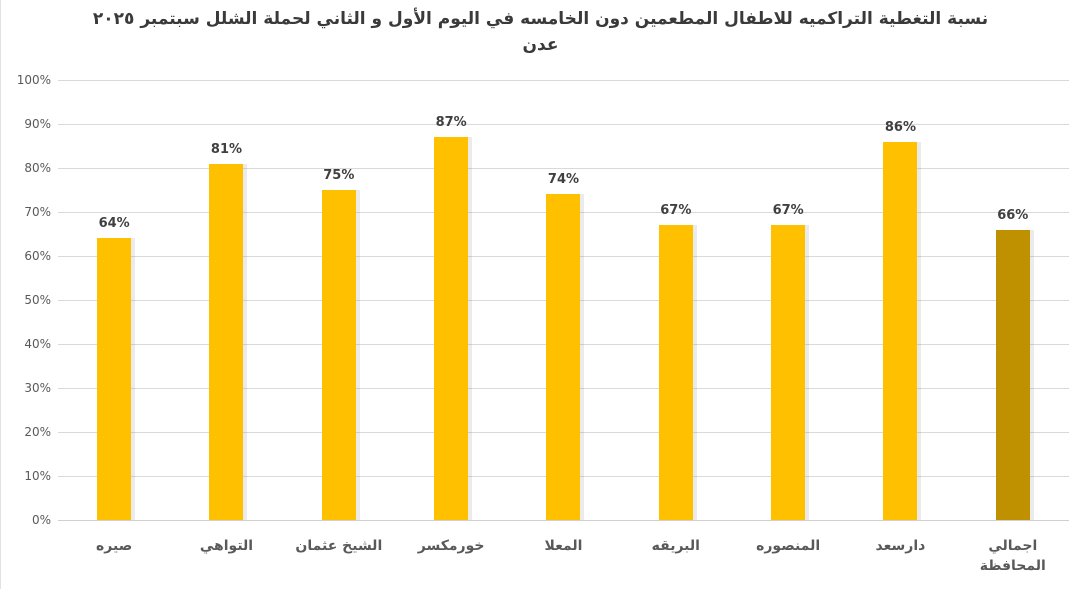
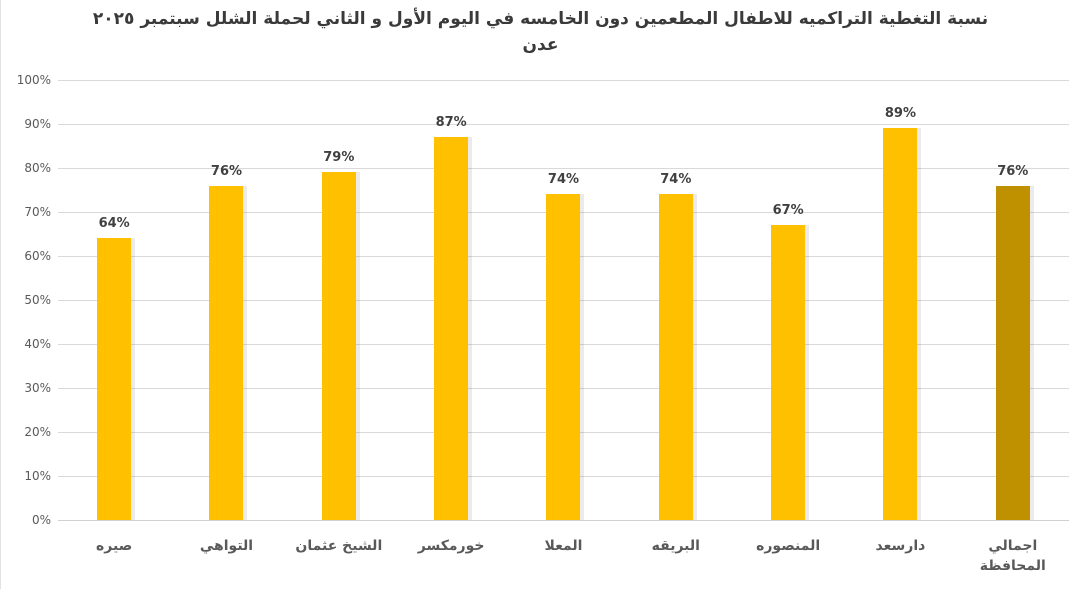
التواهي: 81% -> 76%
الشيخ عثمان: 75% -> 79%
البريقه: 67% -> 74%
دارسعد: 86% -> 89%
اجمالي المحافظة: 66% -> 76%
